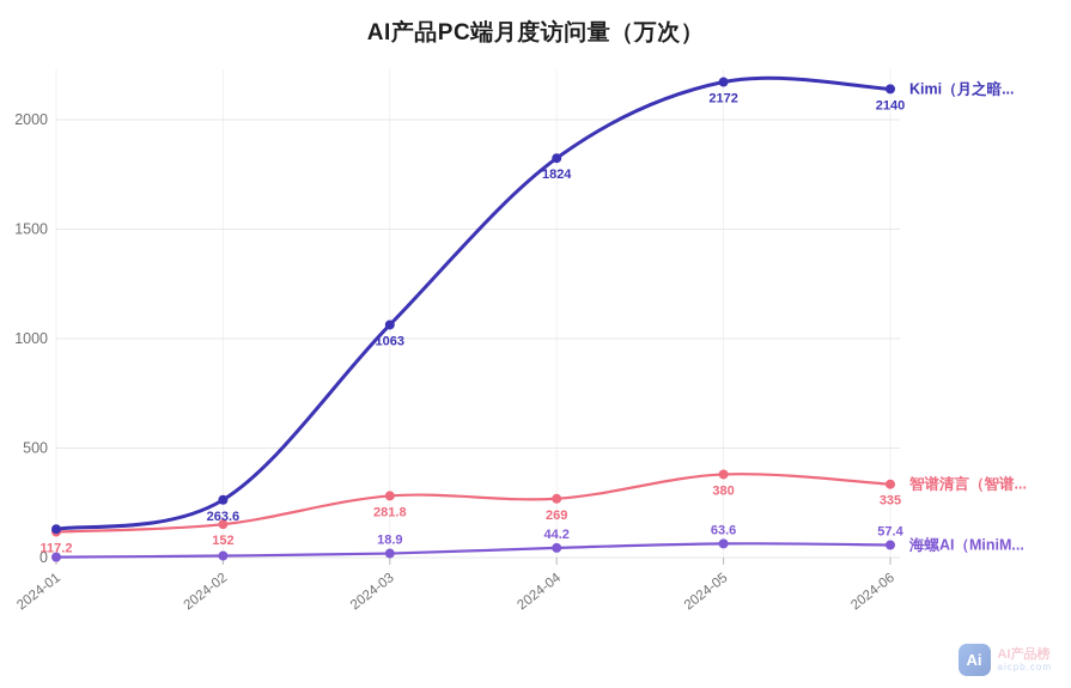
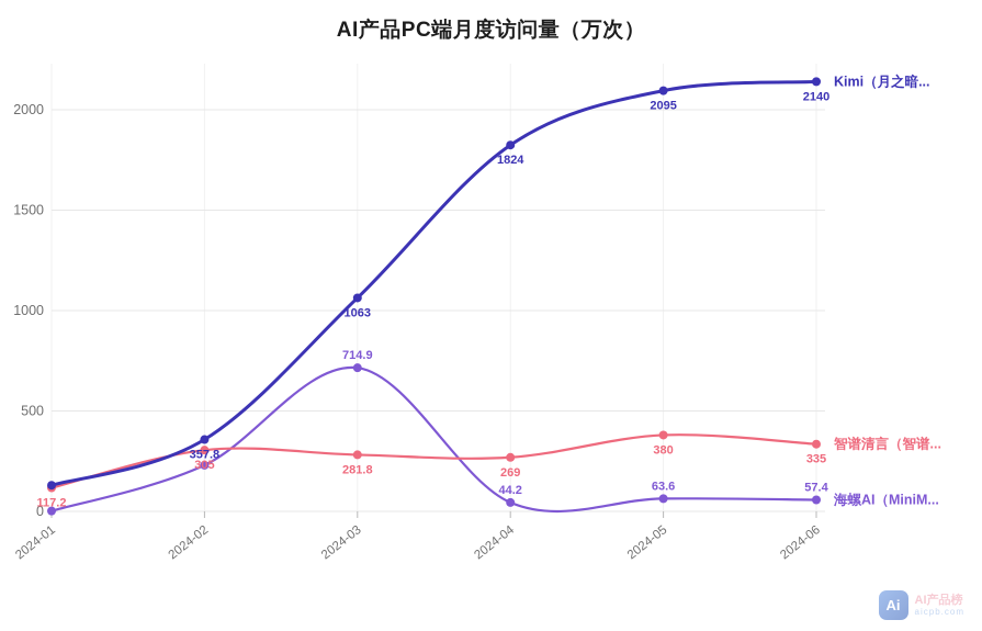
Kimi（月之暗.../2024-02: 263.6 -> 357.8
智谱清言（智谱.../2024-02: 152 -> 305
海螺AI（MiniM.../2024-02: 10 -> 230
海螺AI（MiniM.../2024-03: 18.9 -> 714.9
Kimi（月之暗.../2024-05: 2172 -> 2095
